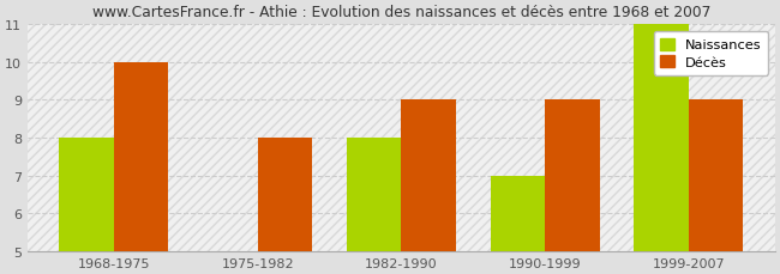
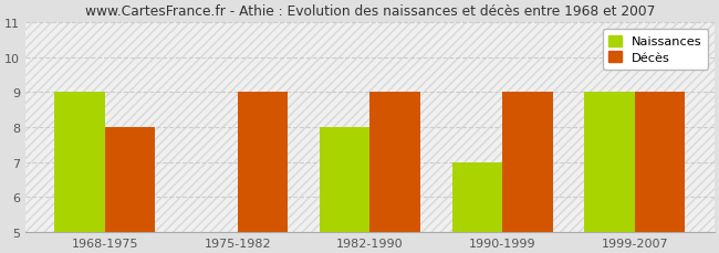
Naissances/1968-1975: 8.0 -> 9.0
Décès/1968-1975: 10 -> 8
Décès/1975-1982: 8 -> 9
Naissances/1999-2007: 11.0 -> 9.0
